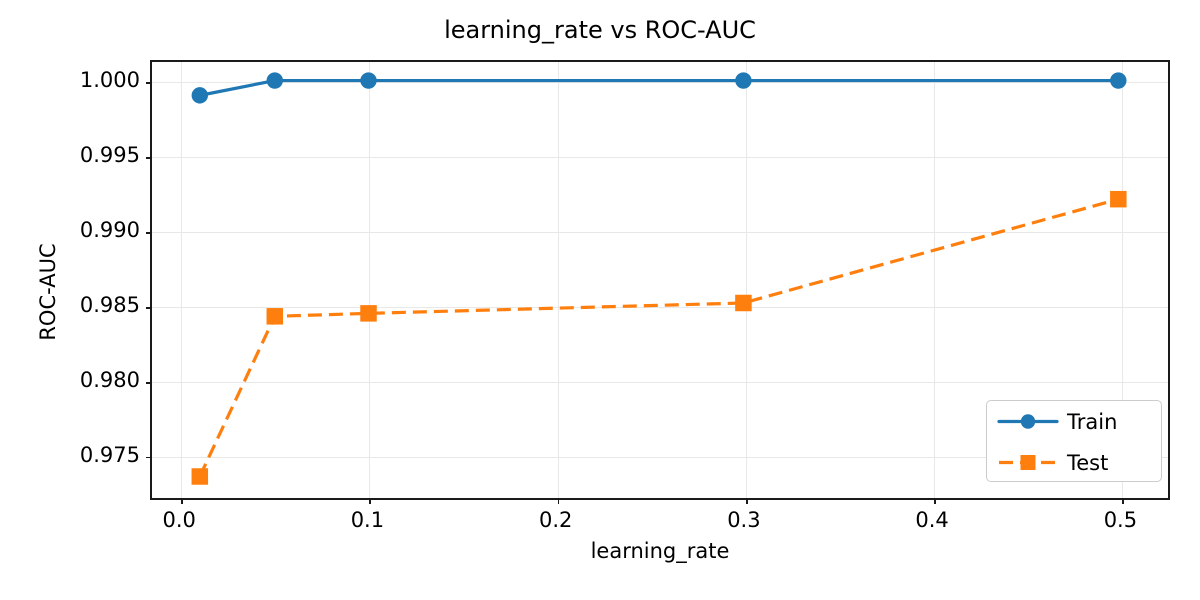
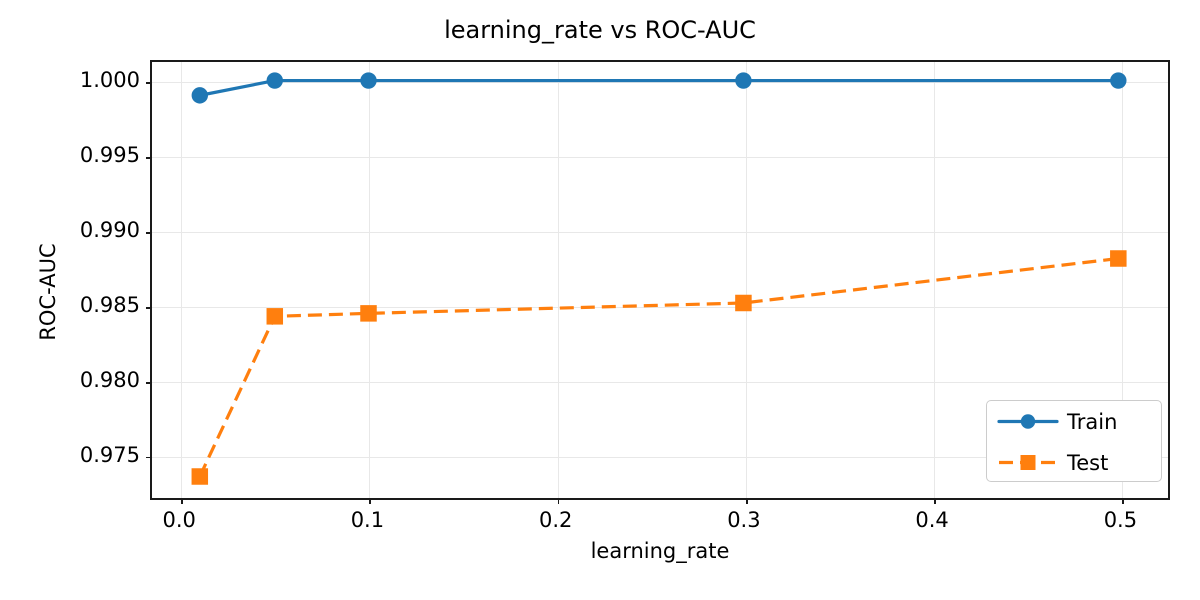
Test/0.5: 0.9920 -> 0.9880
